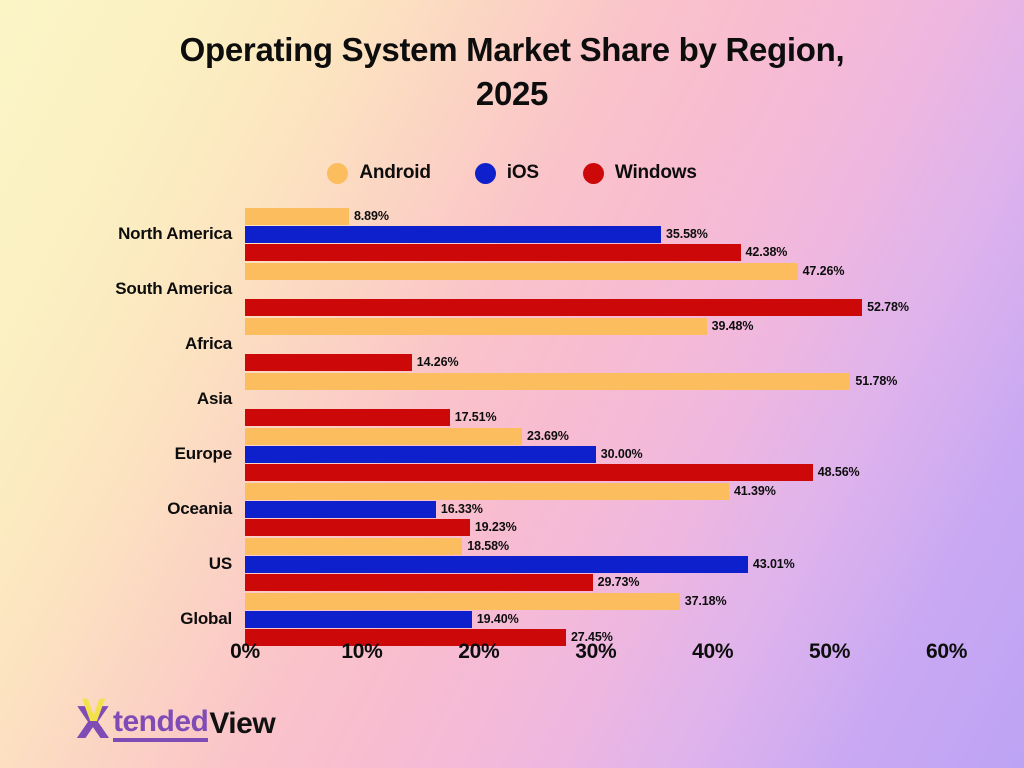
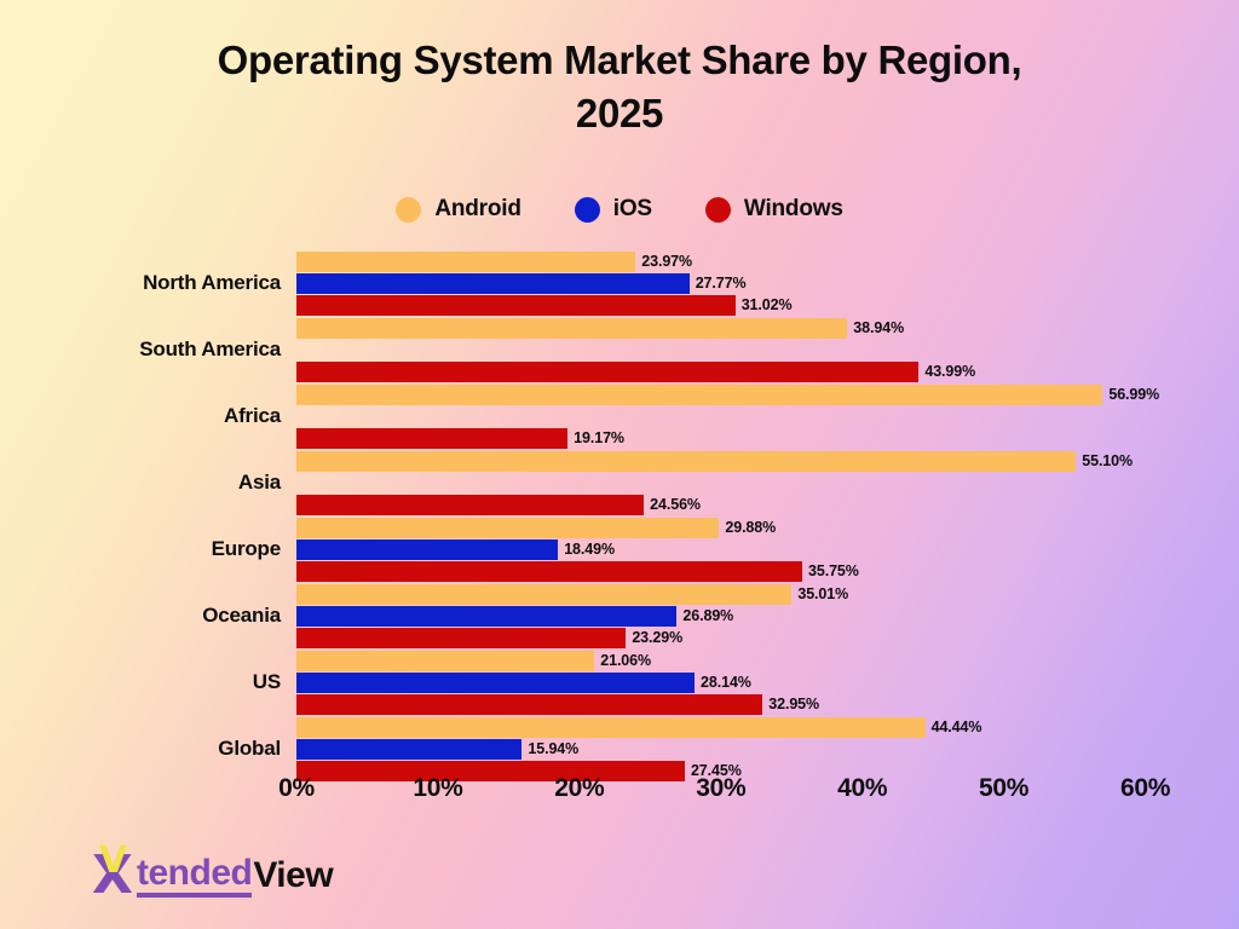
Android/North America: 8.89% -> 23.97%
iOS/North America: 35.58% -> 27.77%
Windows/North America: 42.38% -> 31.02%
Android/South America: 47.26% -> 38.94%
Windows/South America: 52.78% -> 43.99%
Android/Africa: 39.48% -> 56.99%
Windows/Africa: 14.26% -> 19.17%
Android/Asia: 51.78% -> 55.10%
Windows/Asia: 17.51% -> 24.56%
Android/Europe: 23.69% -> 29.88%
iOS/Europe: 30.00% -> 18.49%
Windows/Europe: 48.56% -> 35.75%
Android/Oceania: 41.39% -> 35.01%
iOS/Oceania: 16.33% -> 26.89%
Windows/Oceania: 19.23% -> 23.29%
Android/US: 18.58% -> 21.06%
iOS/US: 43.01% -> 28.14%
Windows/US: 29.73% -> 32.95%
Android/Global: 37.18% -> 44.44%
iOS/Global: 19.40% -> 15.94%
